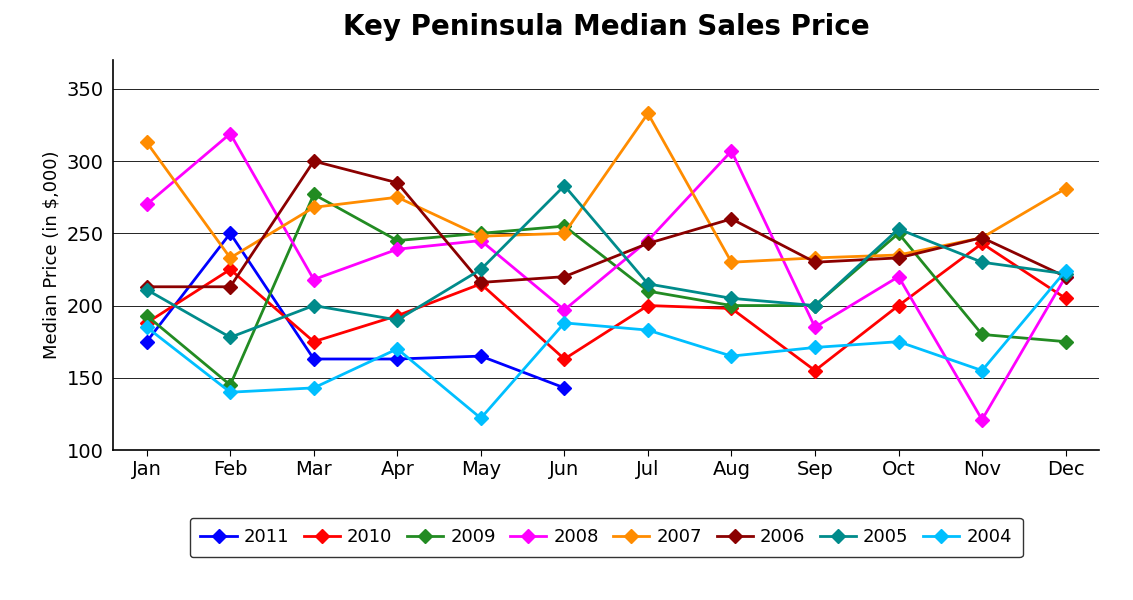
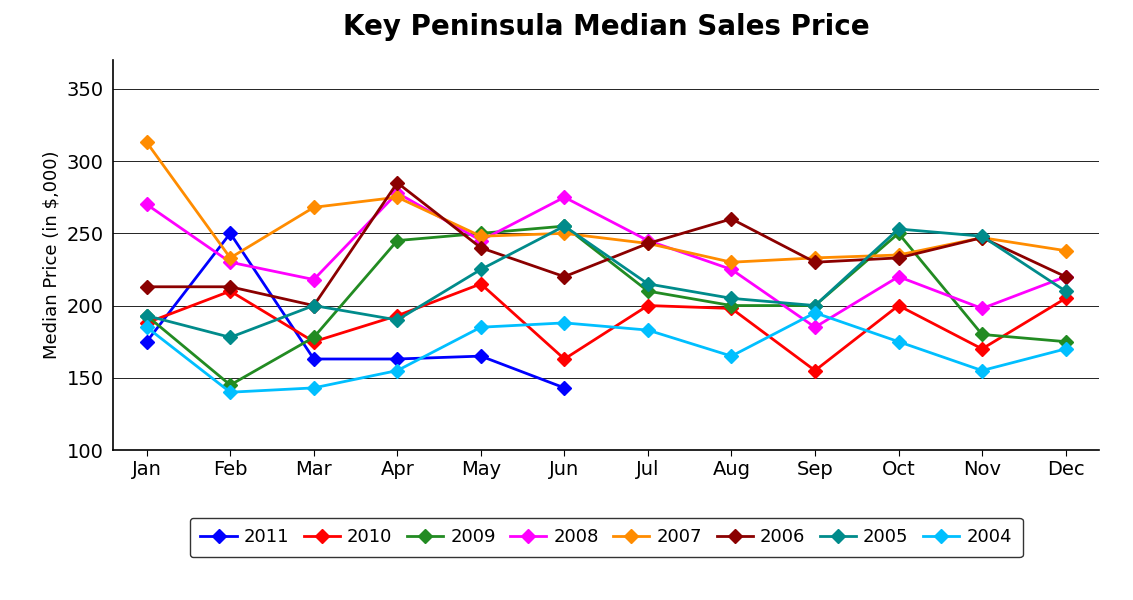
2005/Jan: 211 -> 193
2010/Feb: 225 -> 210
2008/Feb: 319 -> 230
2009/Mar: 277 -> 178
2006/Mar: 300 -> 200
2008/Apr: 239 -> 278
2004/Apr: 170 -> 155
2006/May: 216 -> 240
2004/May: 122 -> 185
2008/Jun: 197 -> 275
2005/Jun: 283 -> 255
2007/Jul: 333 -> 243
2008/Aug: 307 -> 225
2004/Sep: 171 -> 195
2010/Nov: 243 -> 170
2008/Nov: 121 -> 198
2005/Nov: 230 -> 248
2007/Dec: 281 -> 238
2005/Dec: 222 -> 210
2004/Dec: 224 -> 170
